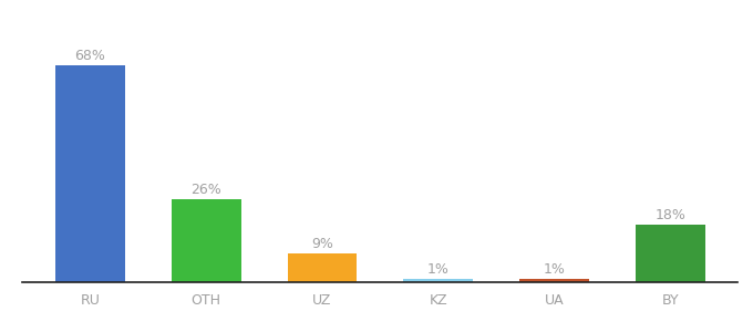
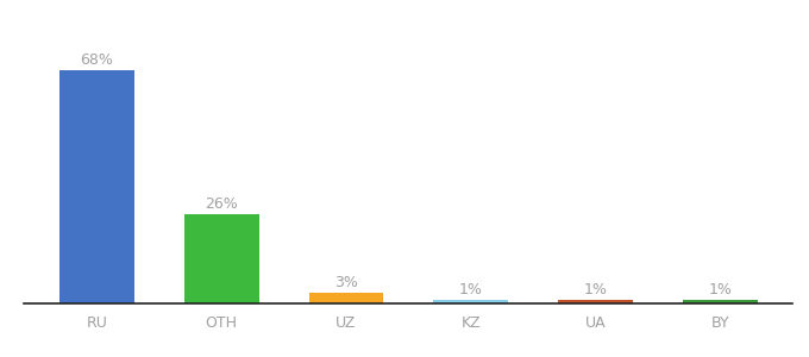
UZ: 9% -> 3%
BY: 18% -> 1%
